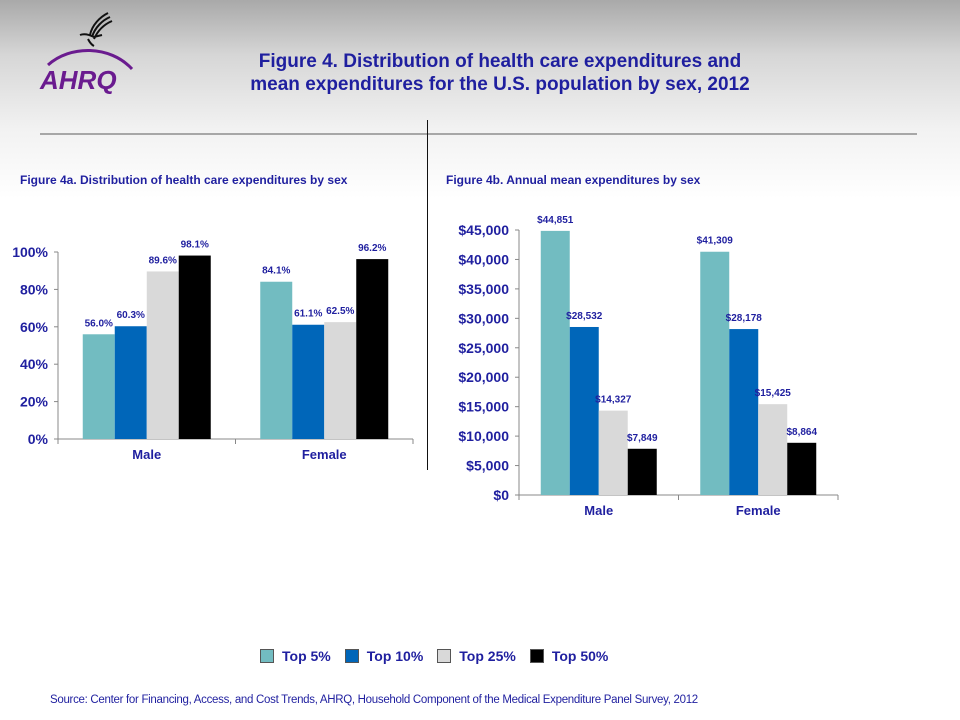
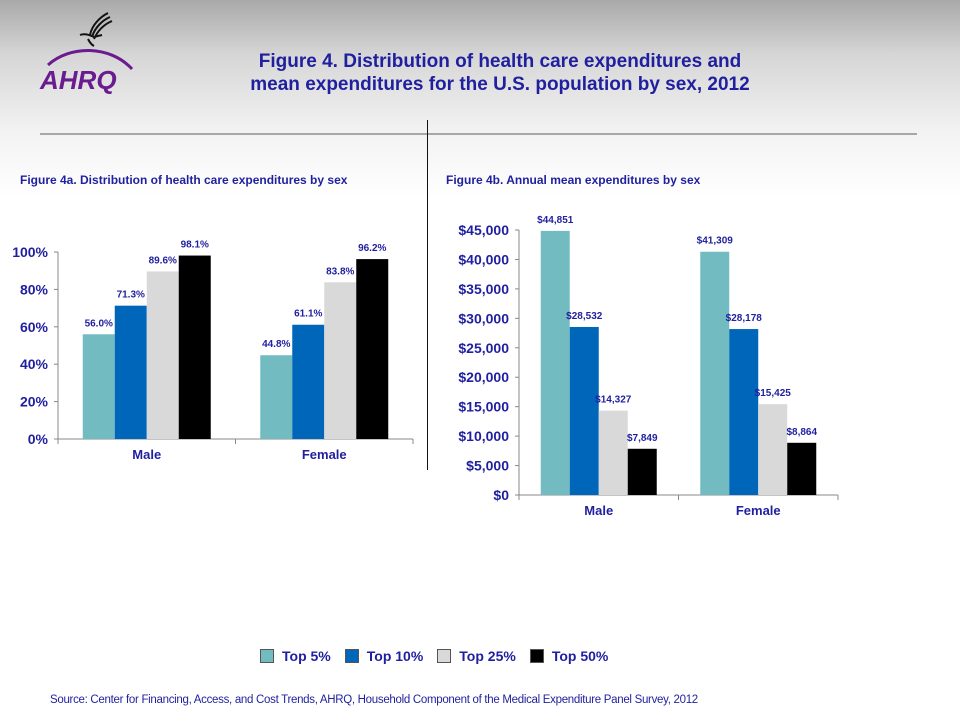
Figure 4a. Distribution of health care expenditures by sex/Top 10%/Male: 60.3% -> 71.3%
Figure 4a. Distribution of health care expenditures by sex/Top 5%/Female: 84.1% -> 44.8%
Figure 4a. Distribution of health care expenditures by sex/Top 25%/Female: 62.5% -> 83.8%
